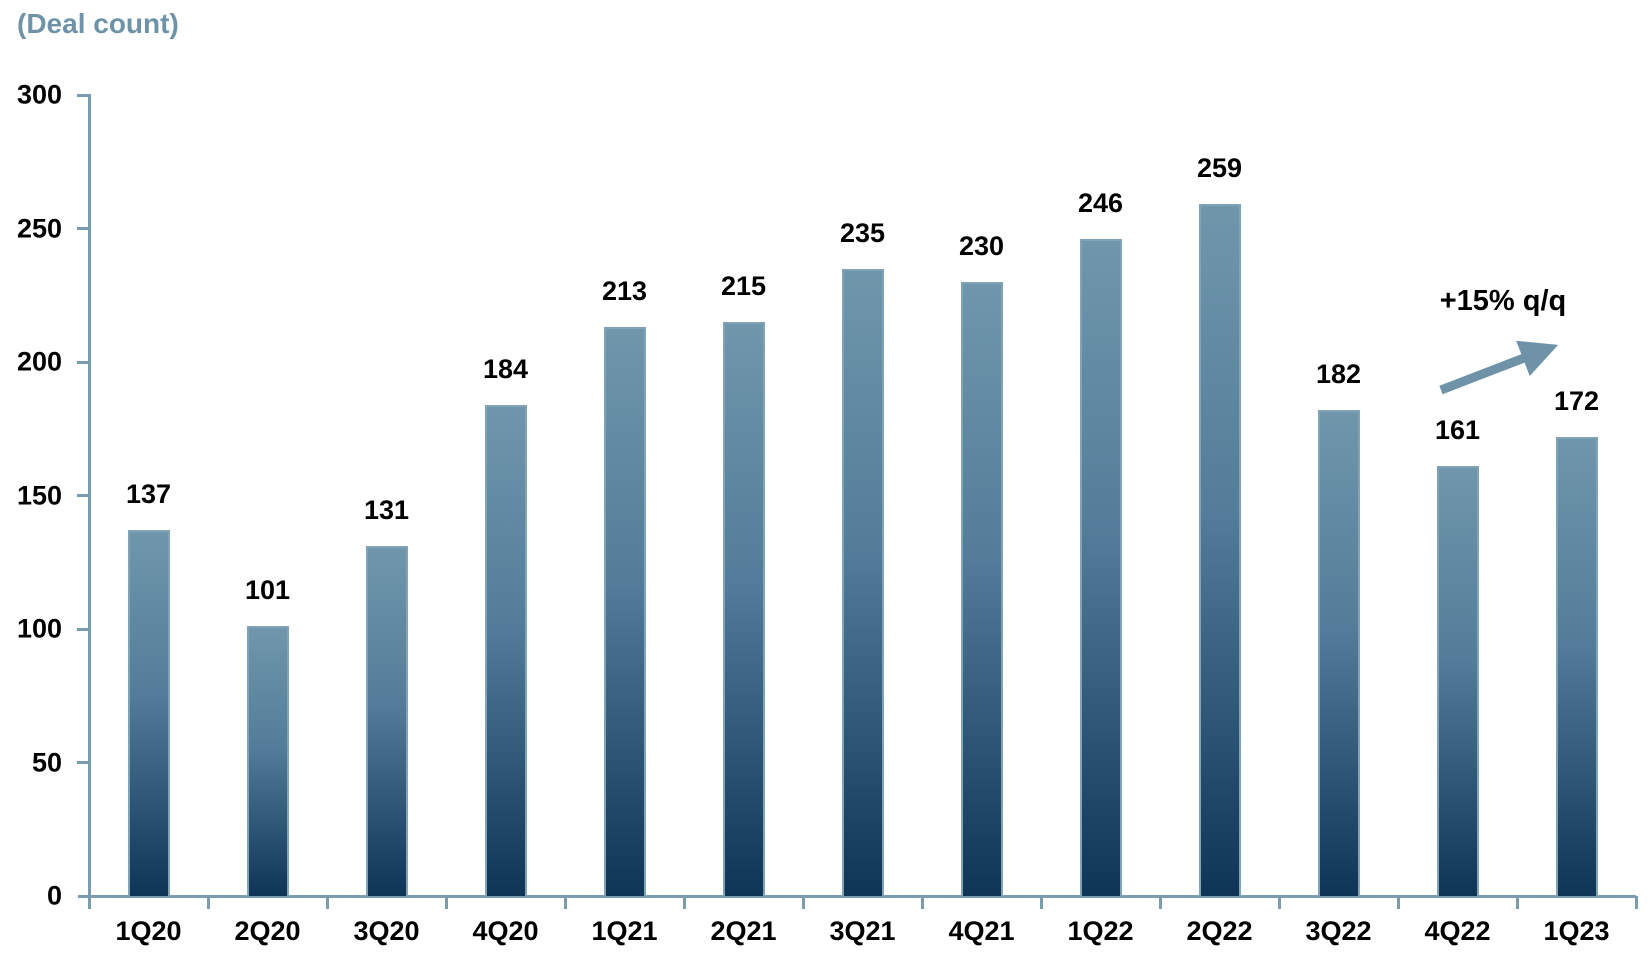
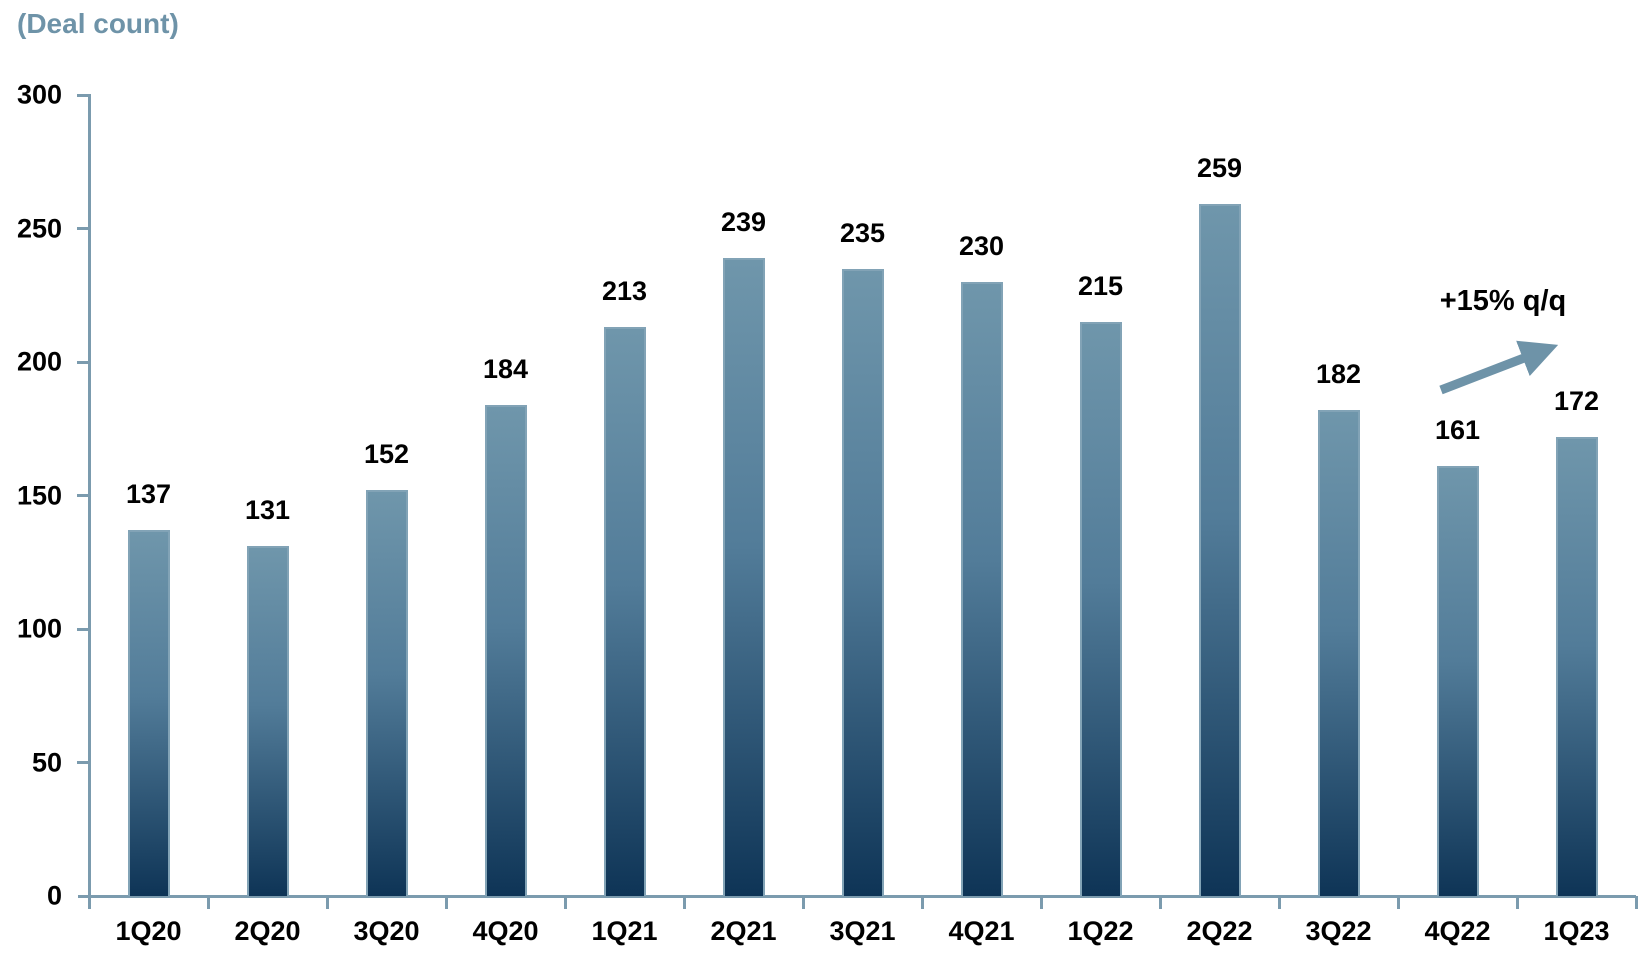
2Q20: 101 -> 131
3Q20: 131 -> 152
2Q21: 215 -> 239
1Q22: 246 -> 215
